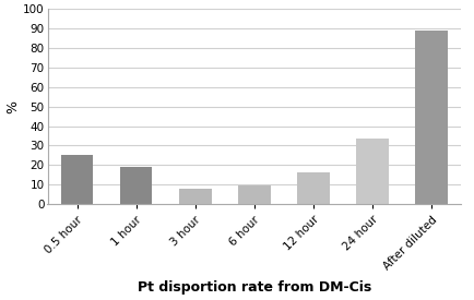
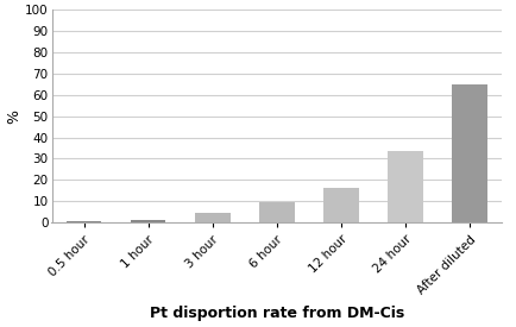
0.5 hour: 25 -> 1
1 hour: 19 -> 1
3 hour: 8 -> 4
After diluted: 89 -> 65
